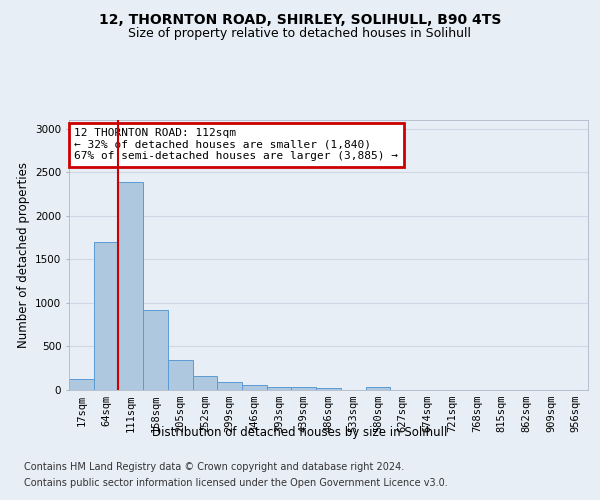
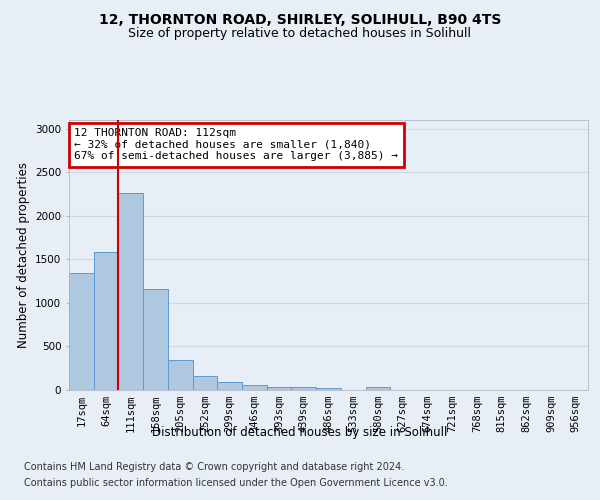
17sqm: 130 -> 1340
64sqm: 1700 -> 1580
111sqm: 2390 -> 2260
158sqm: 920 -> 1160
